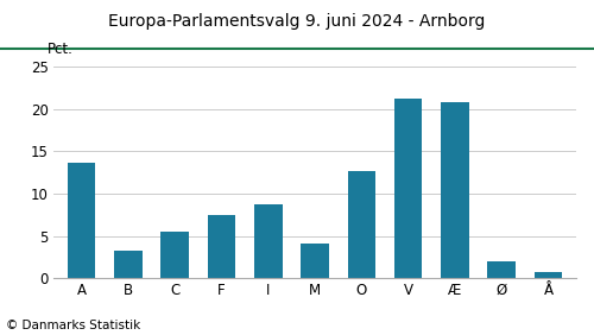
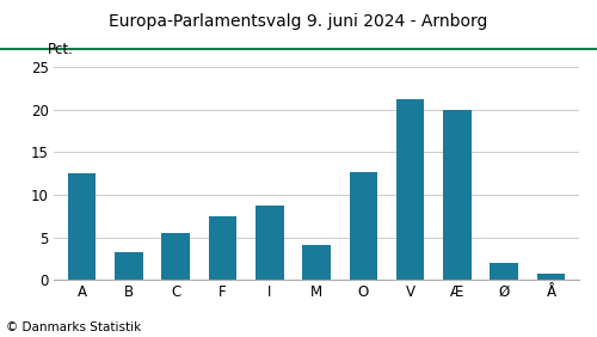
A: 13.7 -> 12.6
Æ: 20.8 -> 20.0
